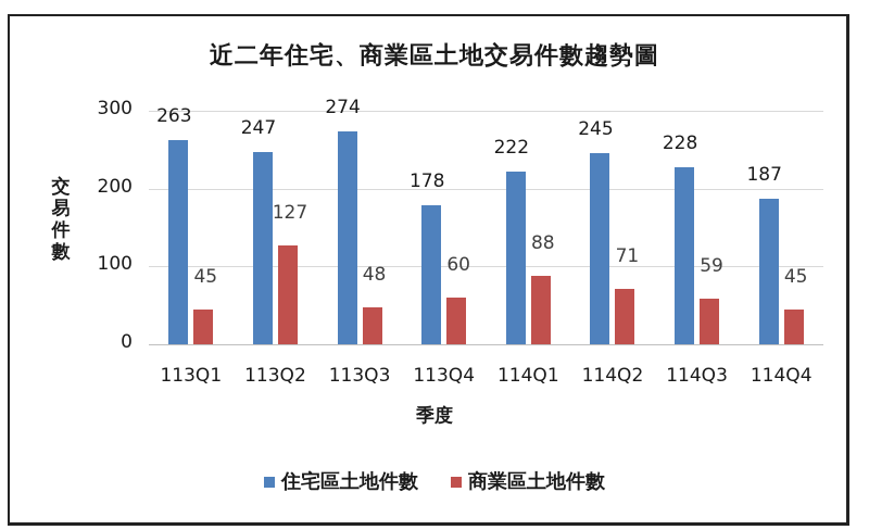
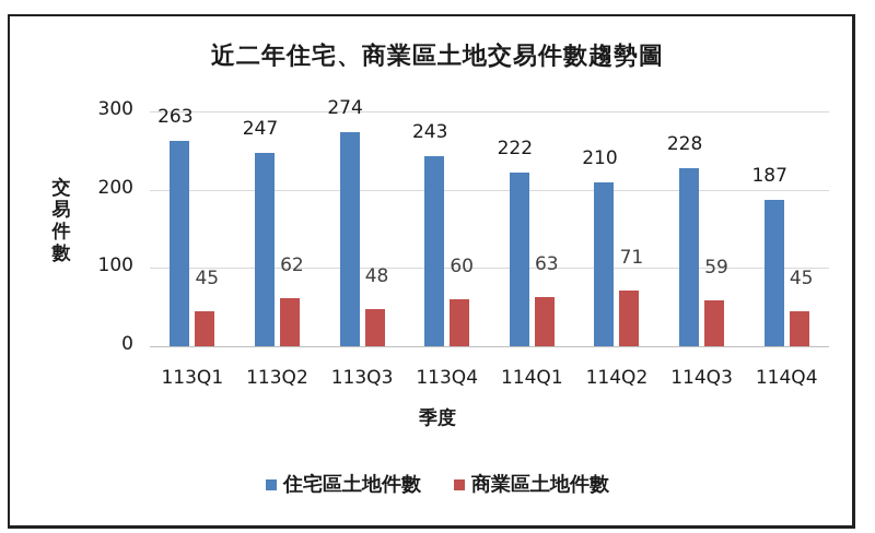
商業區土地件數/113Q2: 127 -> 62
住宅區土地件數/113Q4: 178 -> 243
商業區土地件數/114Q1: 88 -> 63
住宅區土地件數/114Q2: 245 -> 210
